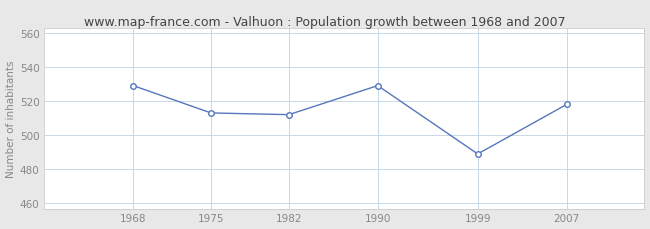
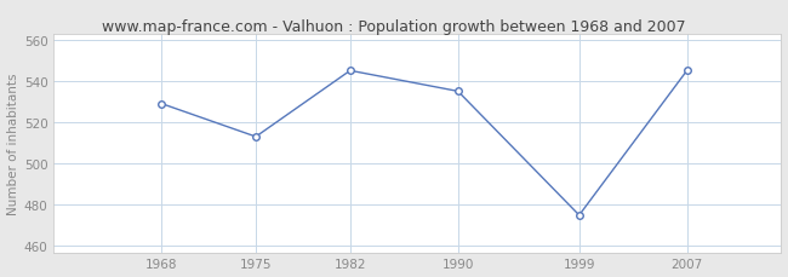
1982: 512 -> 545
1990: 529 -> 535
1999: 489 -> 475
2007: 518 -> 545
